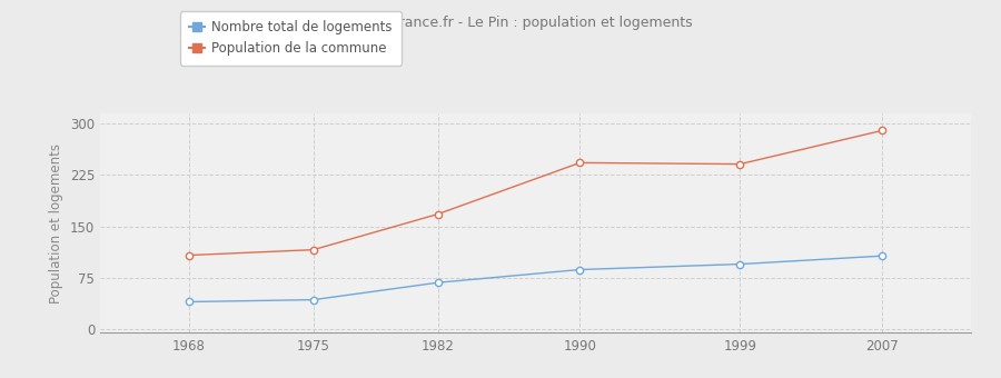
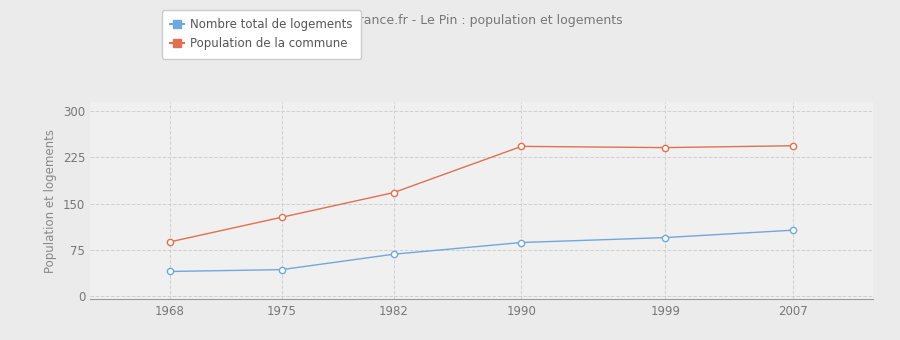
Population de la commune/1968: 108 -> 88
Population de la commune/1975: 116 -> 128
Population de la commune/2007: 290 -> 244
